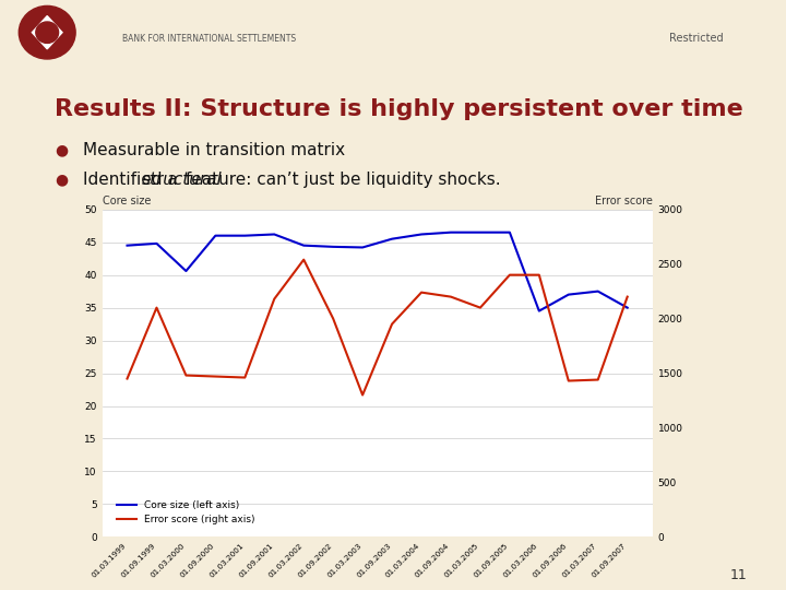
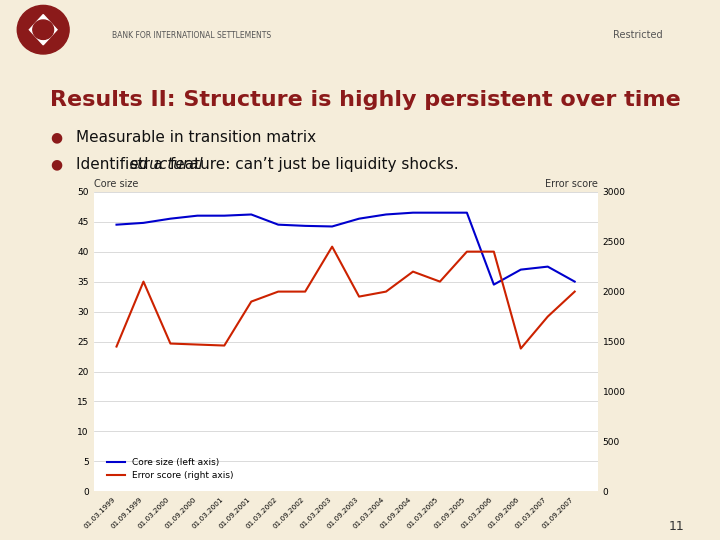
Core size (left axis)/01.03.2000: 40.6 -> 45.5
Error score (right axis)/01.09.2001: 2180 -> 1900
Error score (right axis)/01.03.2002: 2540 -> 2000
Error score (right axis)/01.03.2003: 1300 -> 2450
Error score (right axis)/01.03.2004: 2240 -> 2000
Error score (right axis)/01.03.2007: 1440 -> 1750
Error score (right axis)/01.09.2007: 2200 -> 2000
